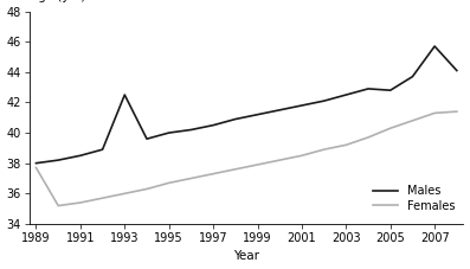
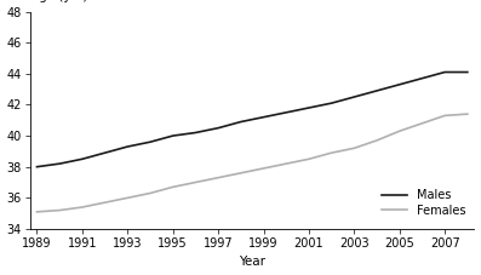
Females/1989: 37.7 -> 35.1
Males/1993: 42.5 -> 39.3
Males/2005: 42.8 -> 43.3
Males/2007: 45.7 -> 44.1
